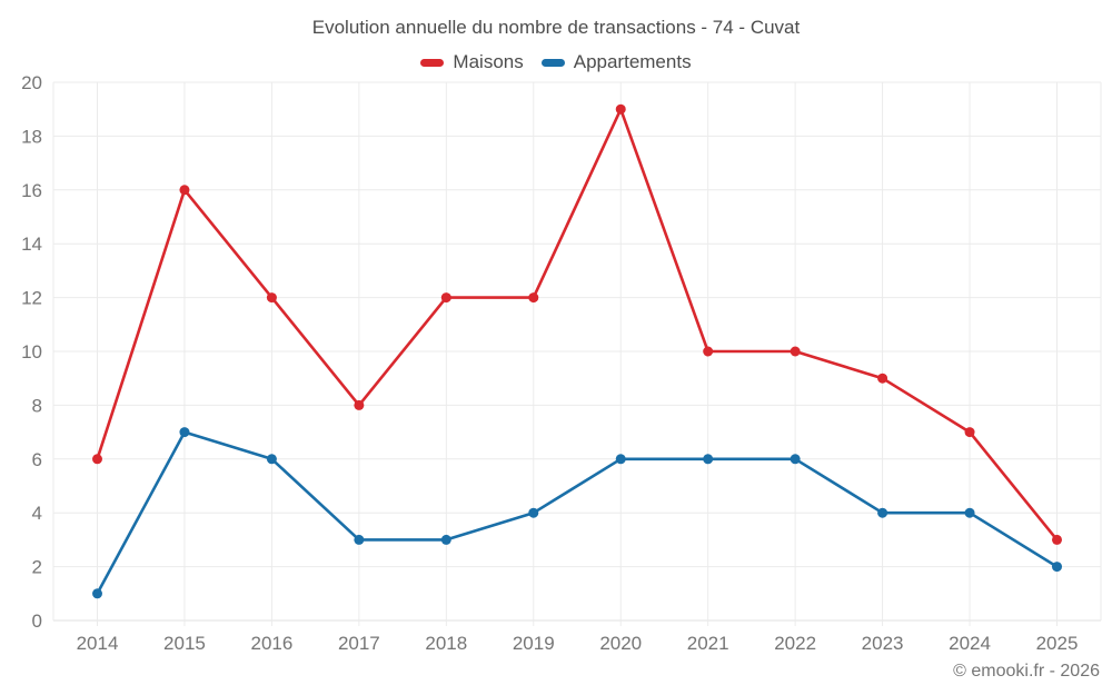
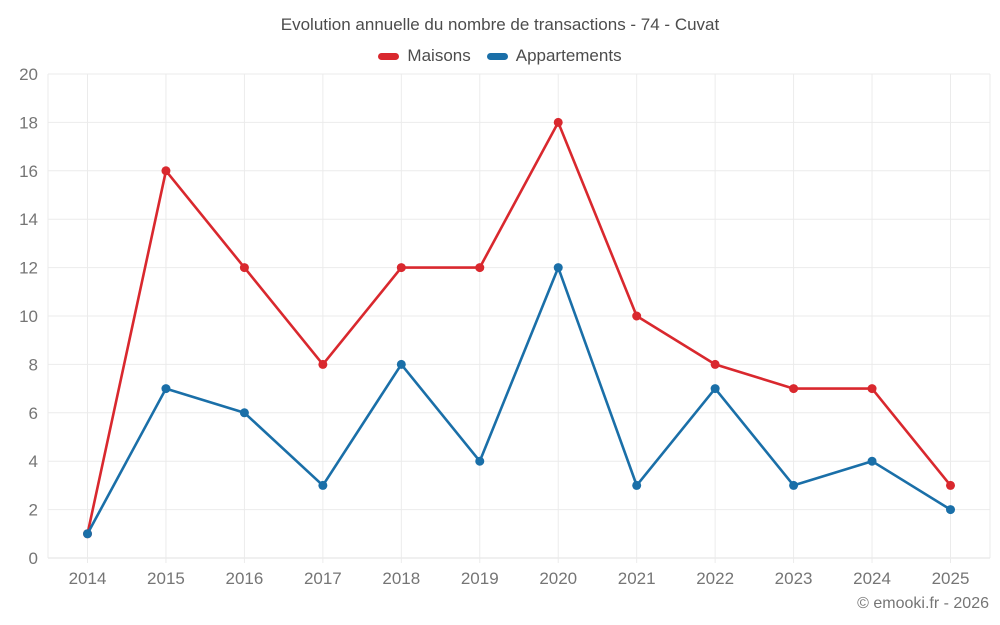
Maisons/2014: 6 -> 1
Appartements/2018: 3 -> 8
Maisons/2020: 19 -> 18
Appartements/2020: 6 -> 12
Appartements/2021: 6 -> 3
Maisons/2022: 10 -> 8
Appartements/2022: 6 -> 7
Maisons/2023: 9 -> 7
Appartements/2023: 4 -> 3
